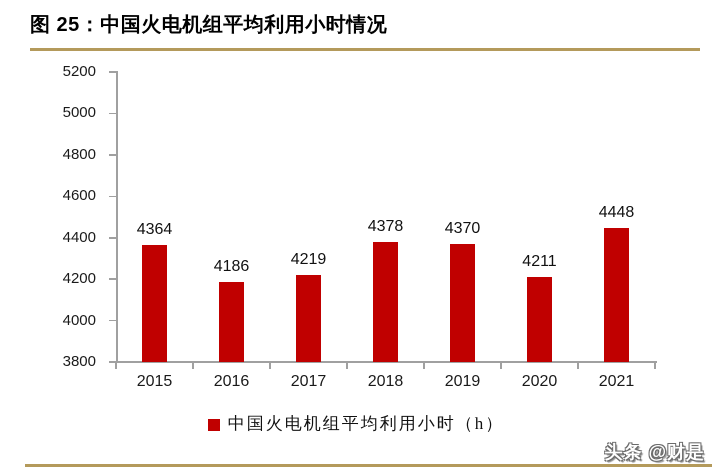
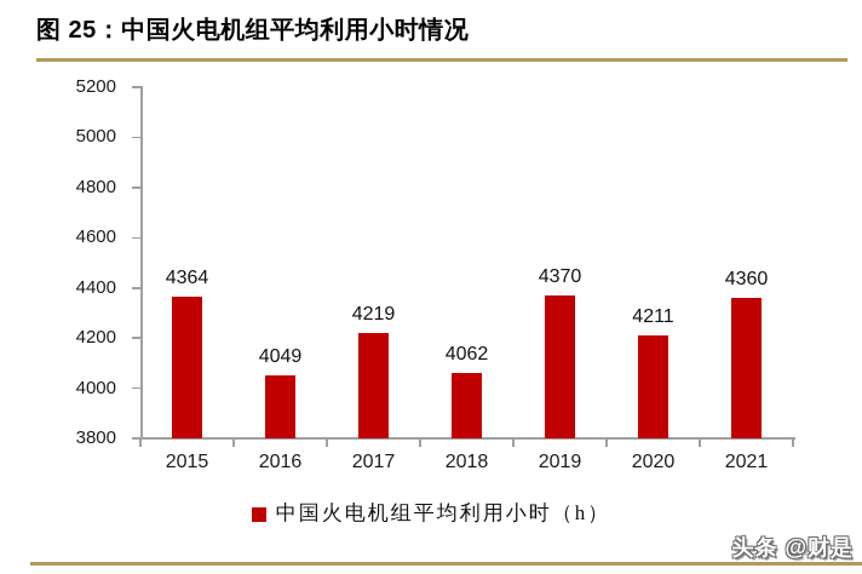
2016: 4186 -> 4049
2018: 4378 -> 4062
2021: 4448 -> 4360
